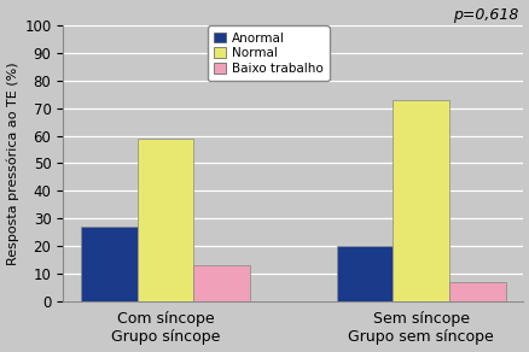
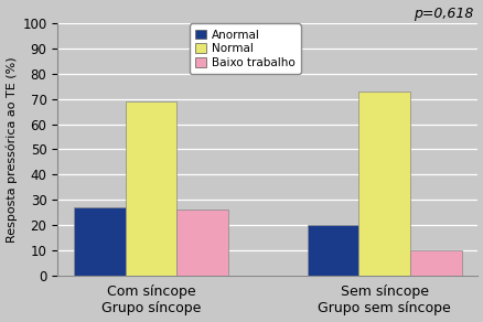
Normal/Com síncope Grupo síncope: 59 -> 69
Baixo trabalho/Com síncope Grupo síncope: 13 -> 26
Baixo trabalho/Sem síncope Grupo sem síncope: 7 -> 10
